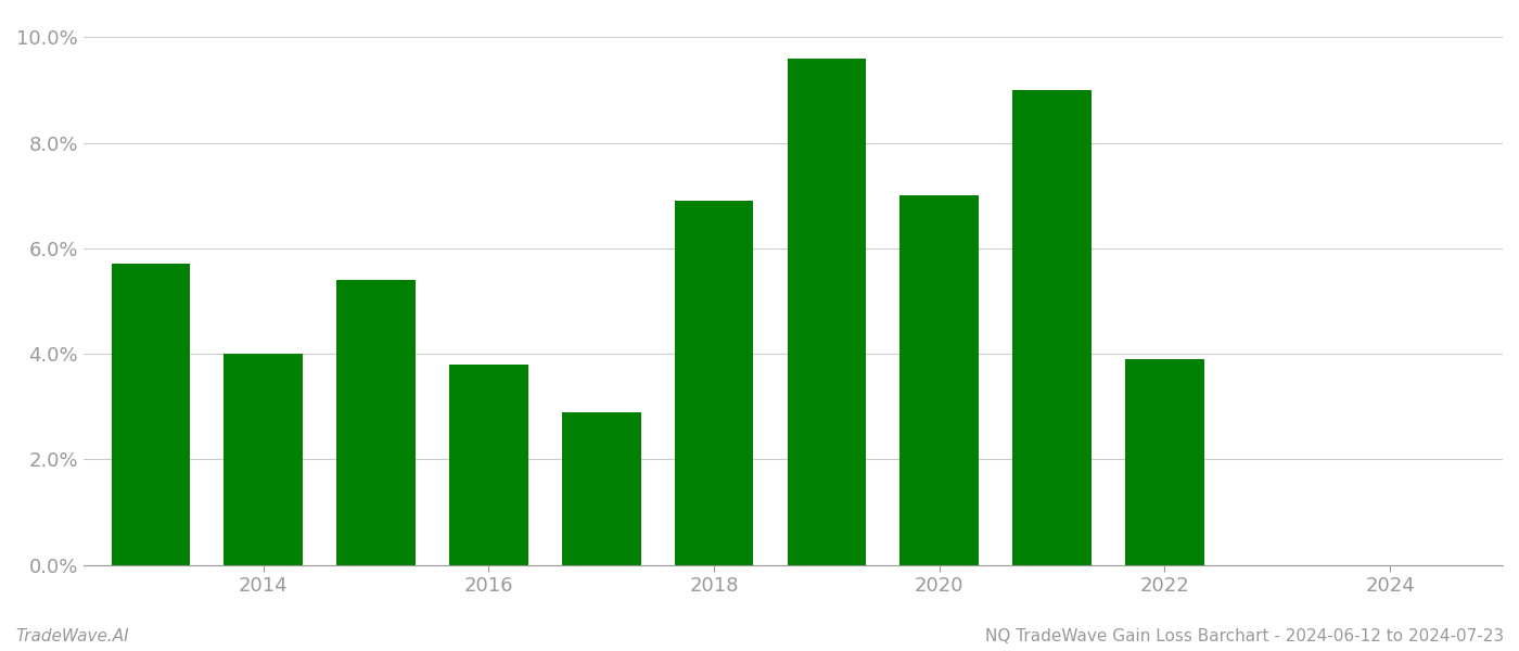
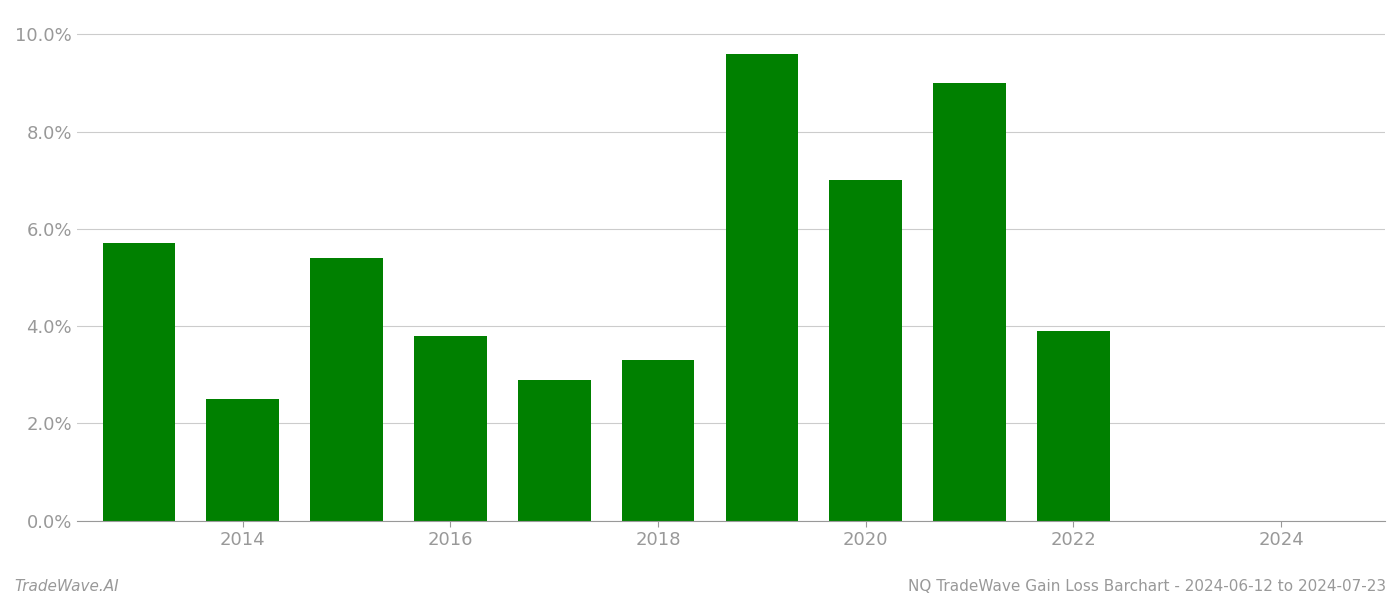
2014: 4.0% -> 2.5%
2018: 6.9% -> 3.3%
